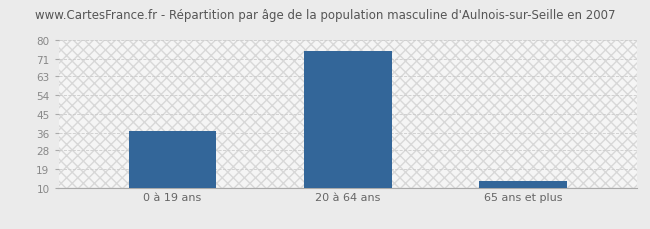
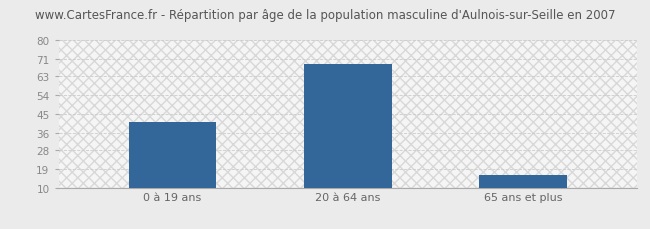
0 à 19 ans: 37 -> 41
20 à 64 ans: 75 -> 69
65 ans et plus: 13 -> 16
